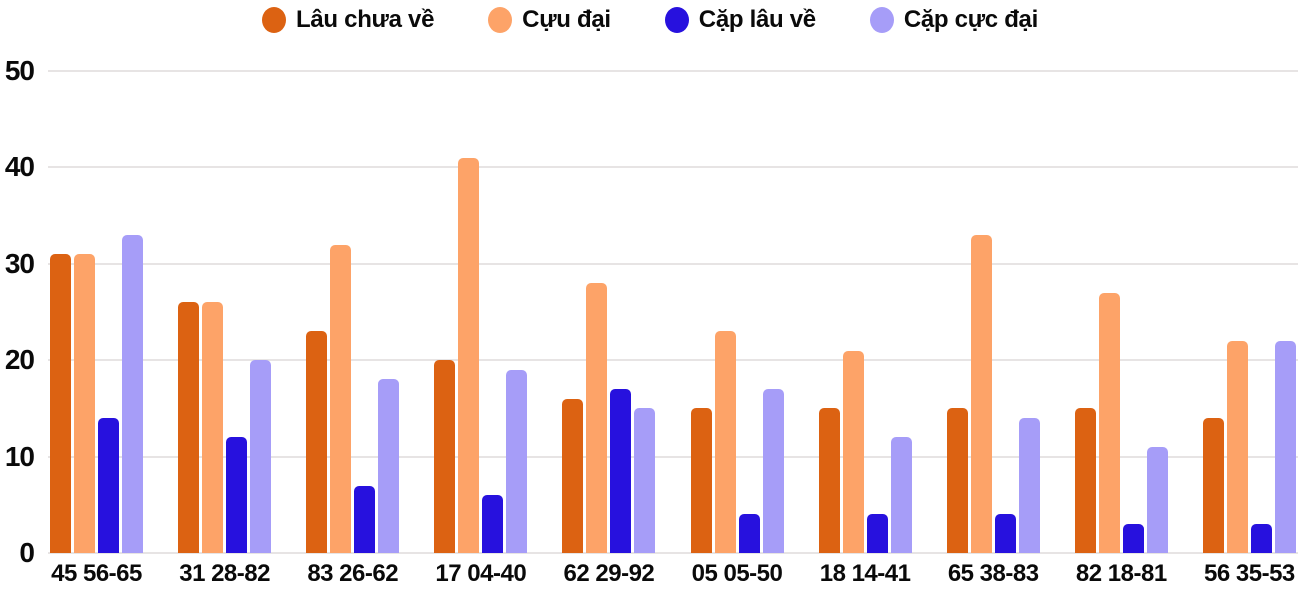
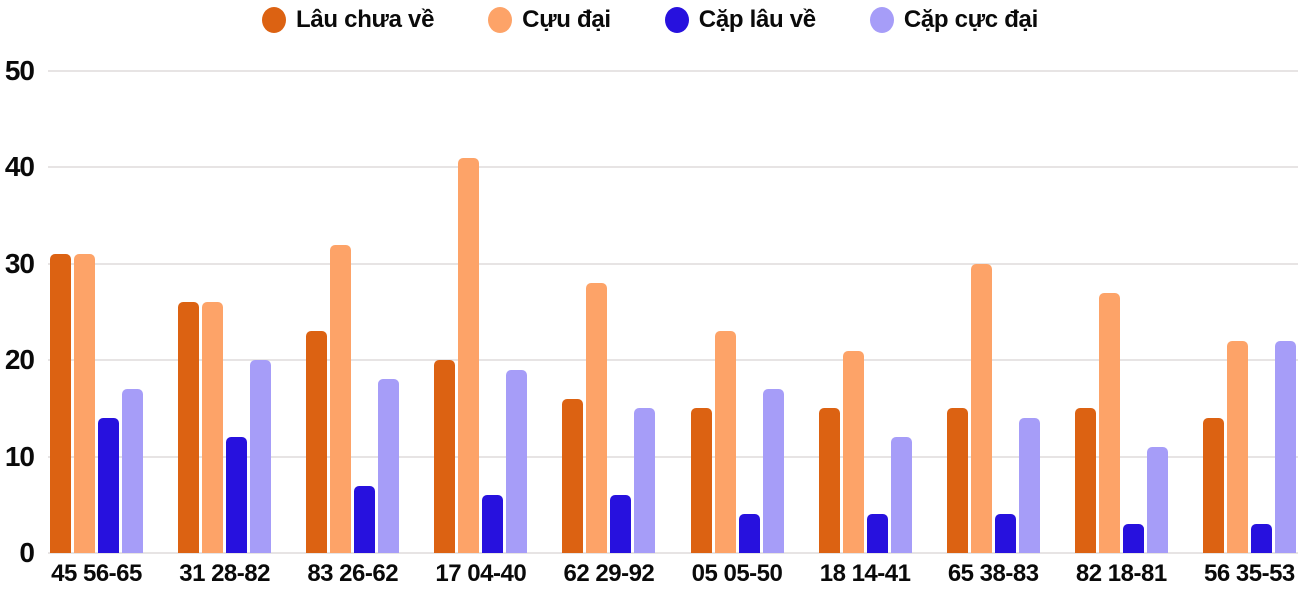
Cặp cực đại/45 56-65: 33 -> 17
Cặp lâu về/62 29-92: 17 -> 6
Cựu đại/65 38-83: 33 -> 30
